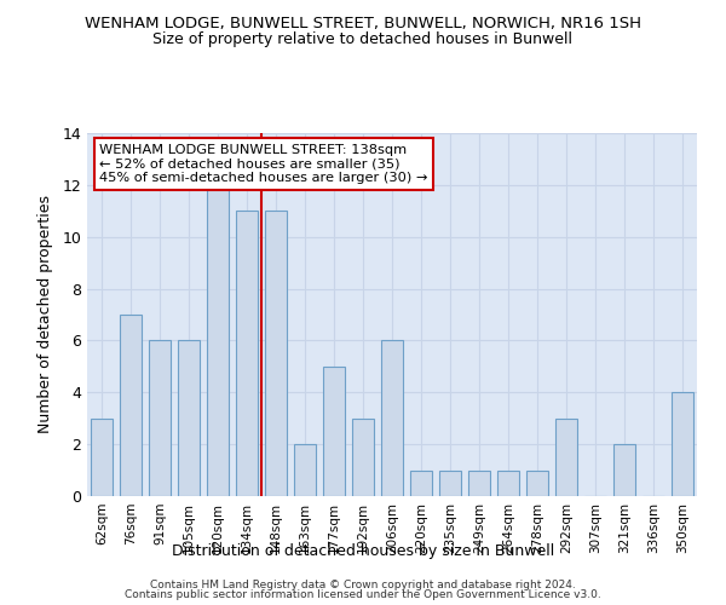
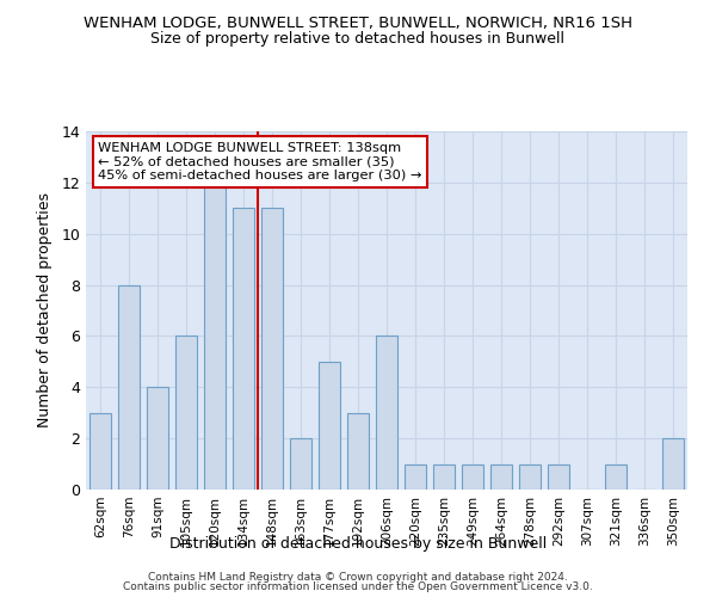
76sqm: 7 -> 8
91sqm: 6 -> 4
292sqm: 3 -> 1
321sqm: 2 -> 1
350sqm: 4 -> 2
